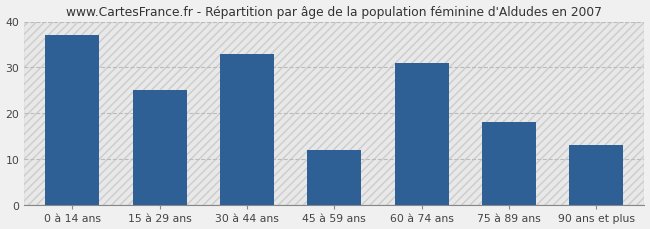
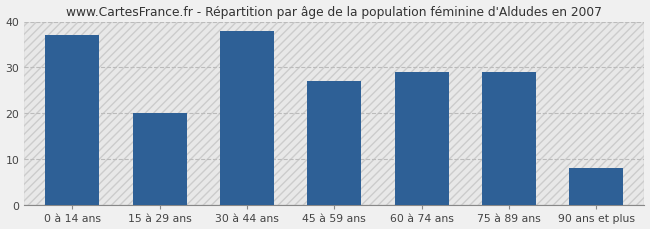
15 à 29 ans: 25 -> 20
30 à 44 ans: 33 -> 38
45 à 59 ans: 12 -> 27
60 à 74 ans: 31 -> 29
75 à 89 ans: 18 -> 29
90 ans et plus: 13 -> 8
